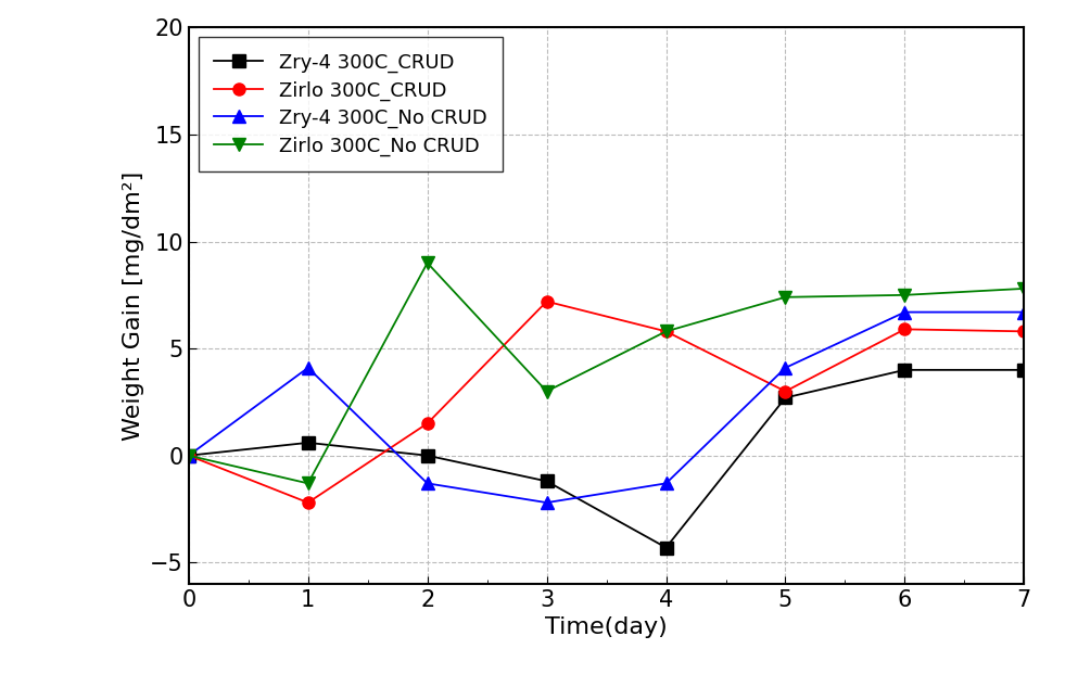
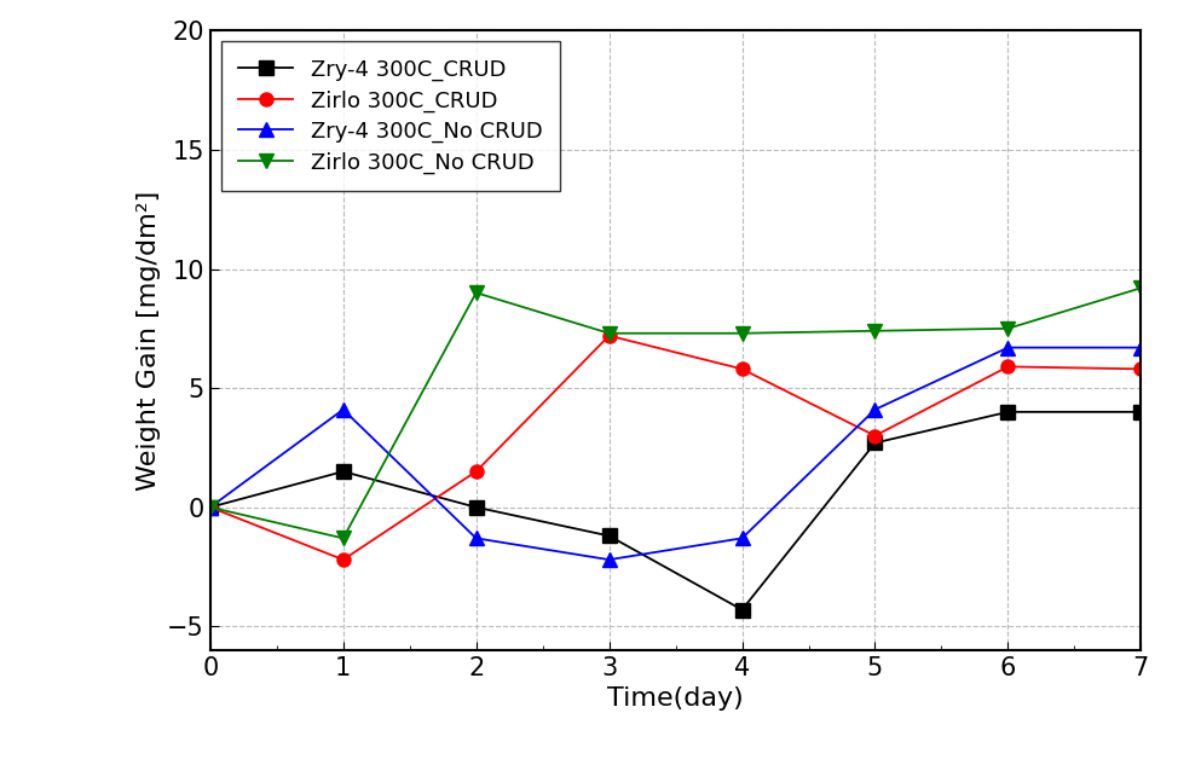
Zry-4 300C_CRUD/1: 0.6 -> 1.5
Zirlo 300C_No CRUD/3: 3.0 -> 7.3
Zirlo 300C_No CRUD/4: 5.8 -> 7.3
Zirlo 300C_No CRUD/7: 7.8 -> 9.2
